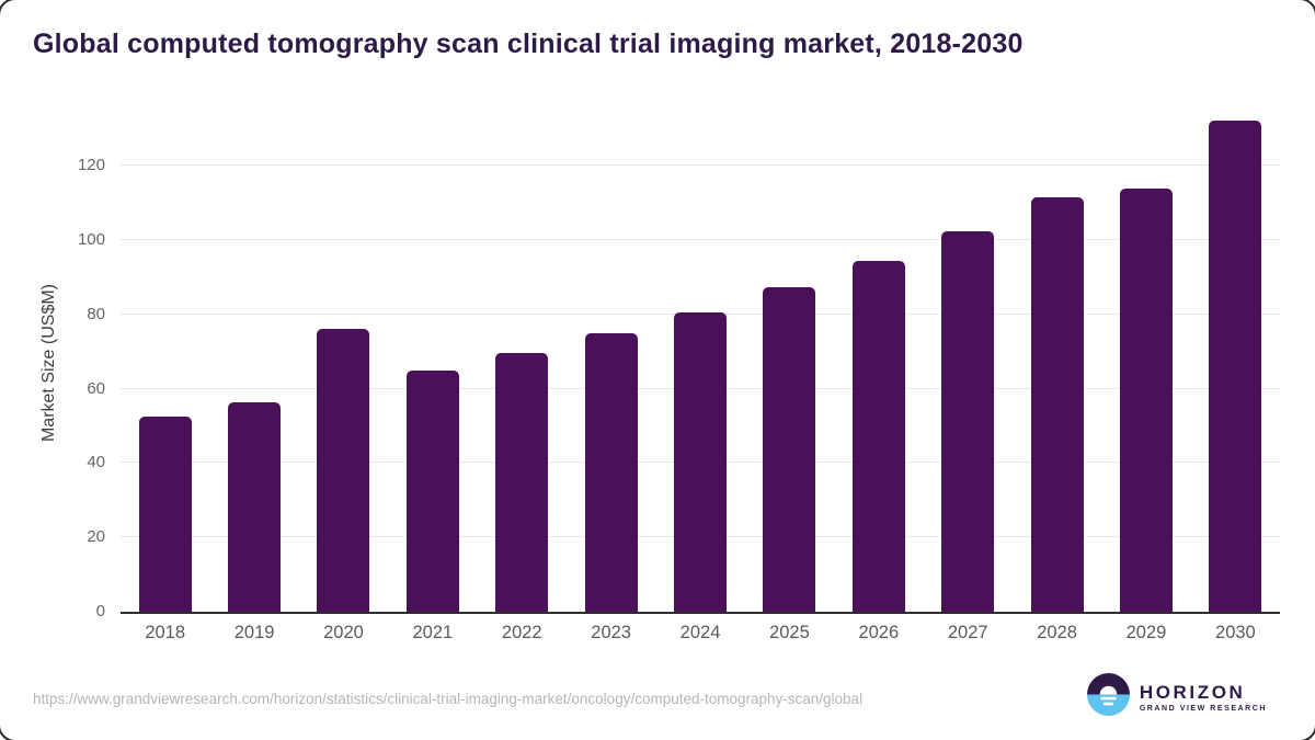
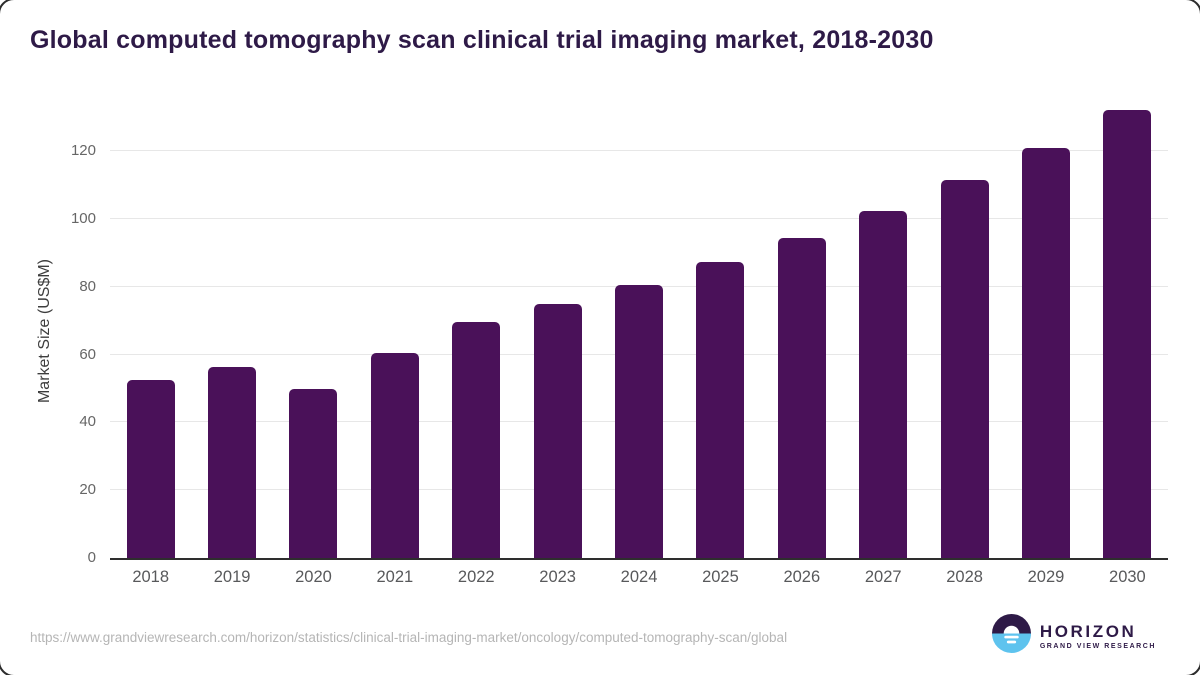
2020: 76 -> 50
2021: 65 -> 60
2029: 114 -> 121
